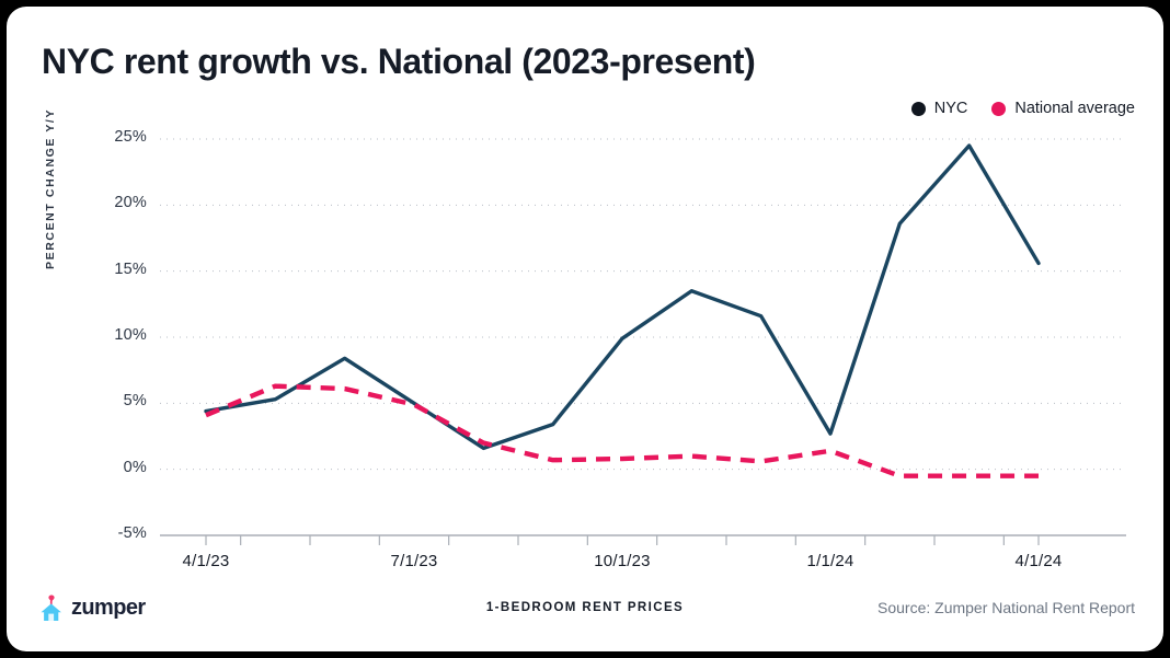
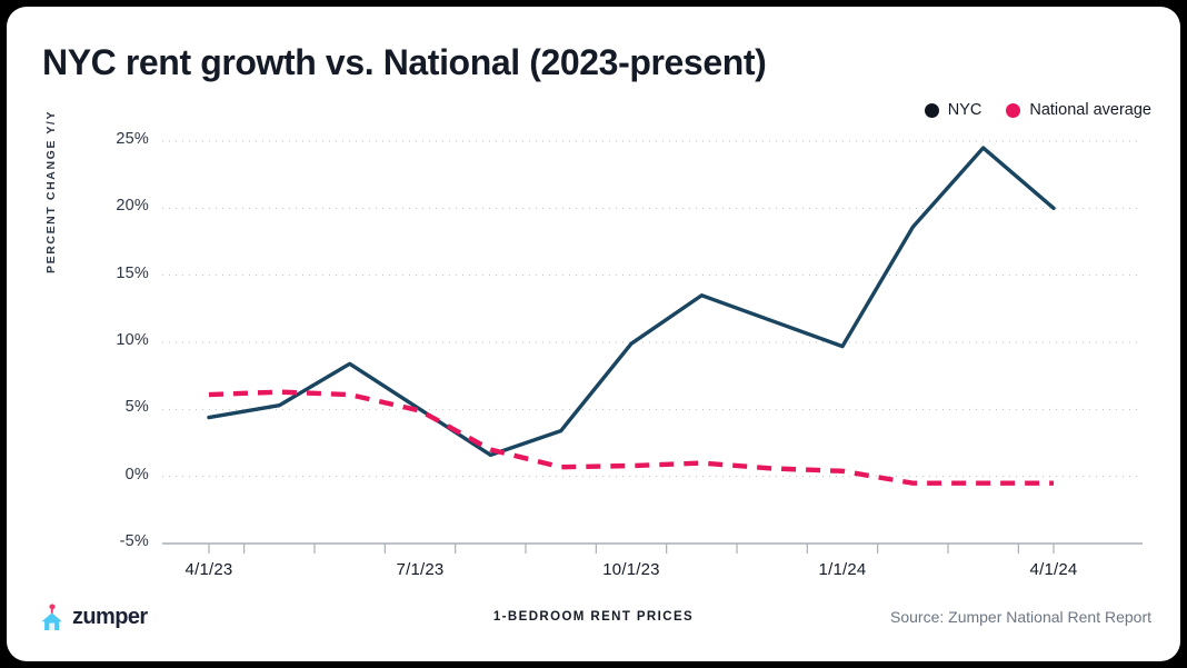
National average/4/1/23: 4.1% -> 6.1%
NYC/1/1/24: 2.7% -> 9.7%
National average/1/1/24: 1.4% -> 0.4%
NYC/4/1/24: 15.6% -> 20.0%
